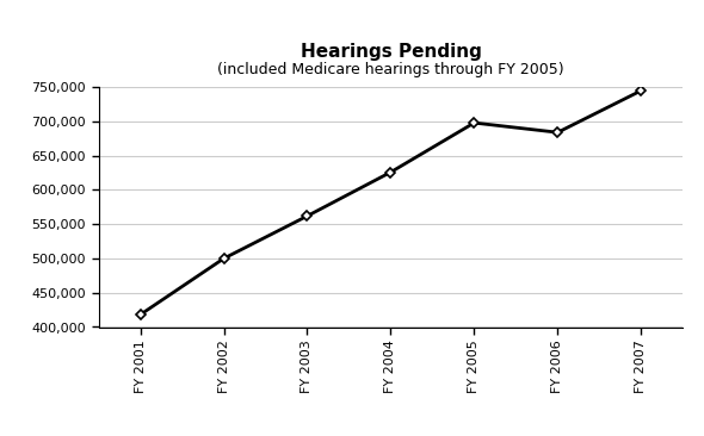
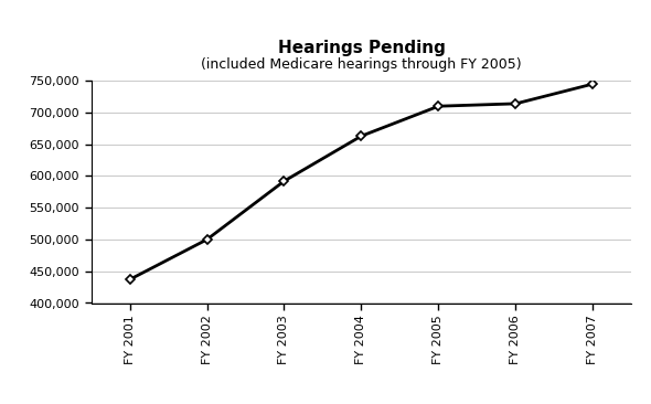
FY 2001: 418,000 -> 437,000
FY 2003: 562,000 -> 592,000
FY 2004: 626,000 -> 663,000
FY 2005: 698,000 -> 710,000
FY 2006: 684,000 -> 714,000
